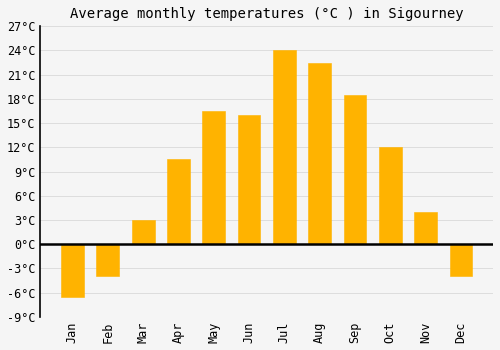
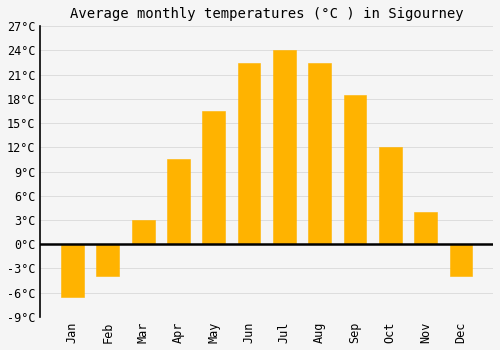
Jun: 16.0°C -> 22.5°C
